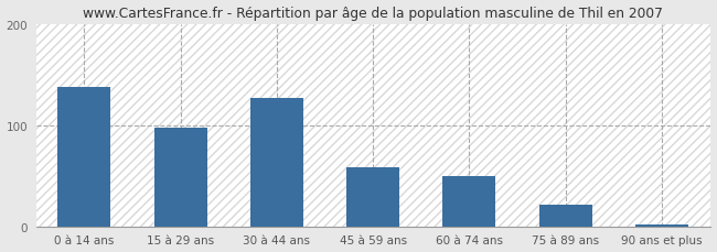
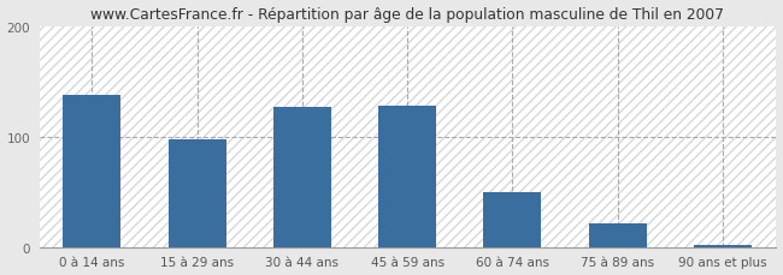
45 à 59 ans: 58 -> 128
